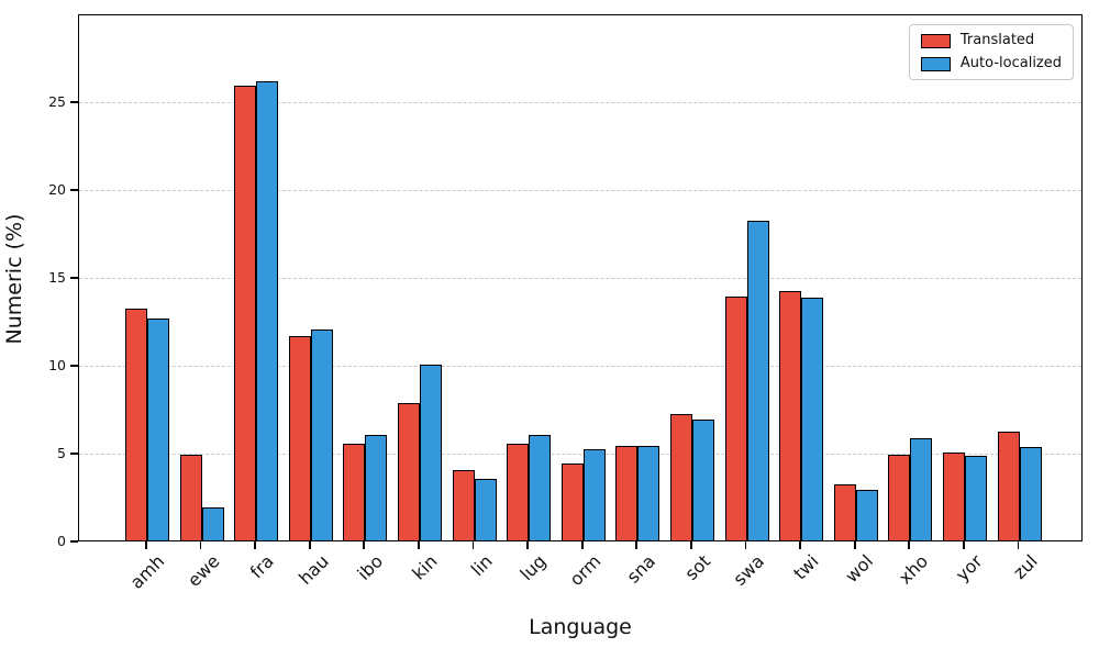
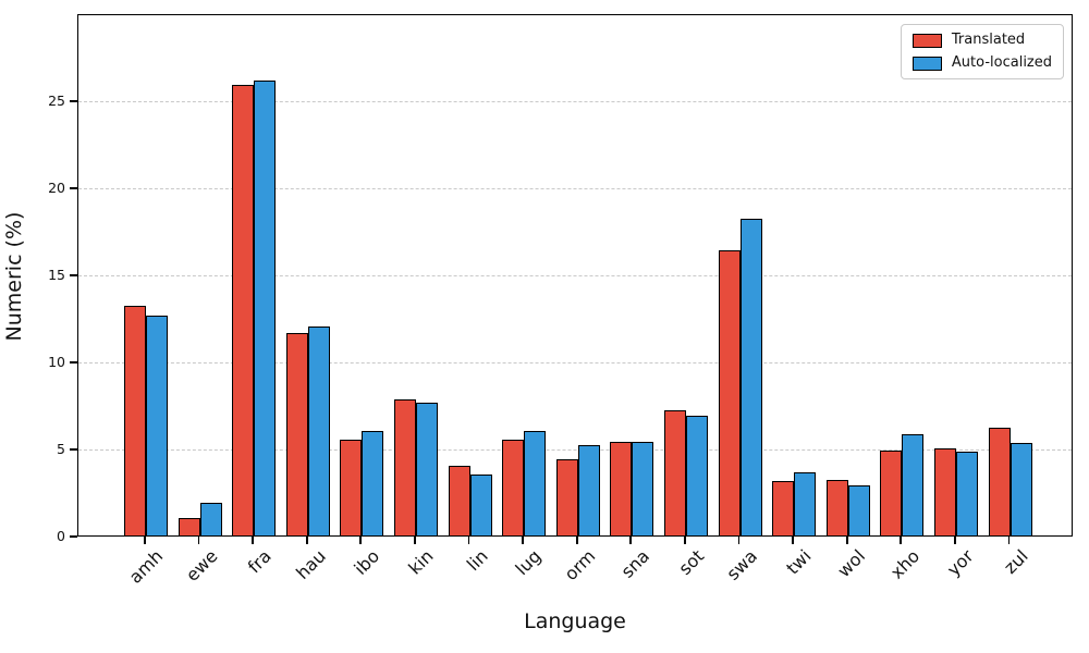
Translated/ewe: 4.9 -> 1.0
Auto-localized/kin: 10.0 -> 7.6
Translated/swa: 13.9 -> 16.4
Translated/twi: 14.2 -> 3.1
Auto-localized/twi: 13.8 -> 3.6
